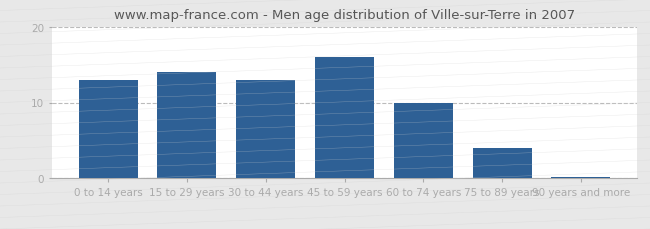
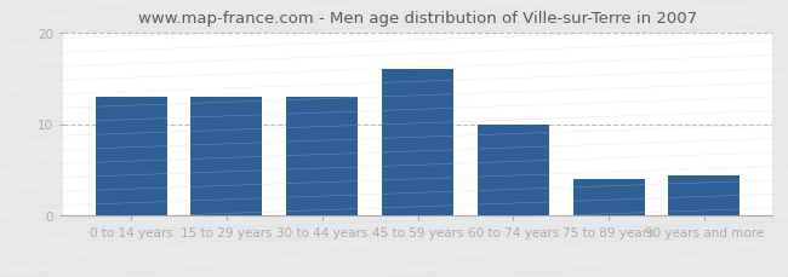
15 to 29 years: 14.0 -> 13.0
90 years and more: 0.2 -> 4.4
